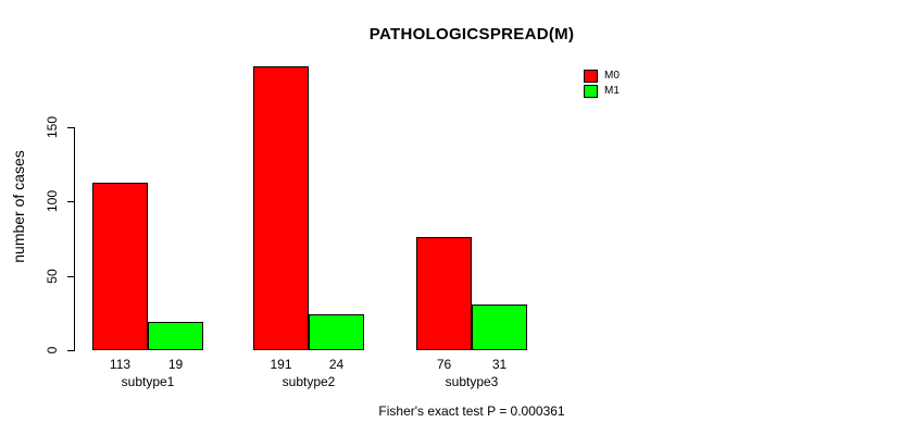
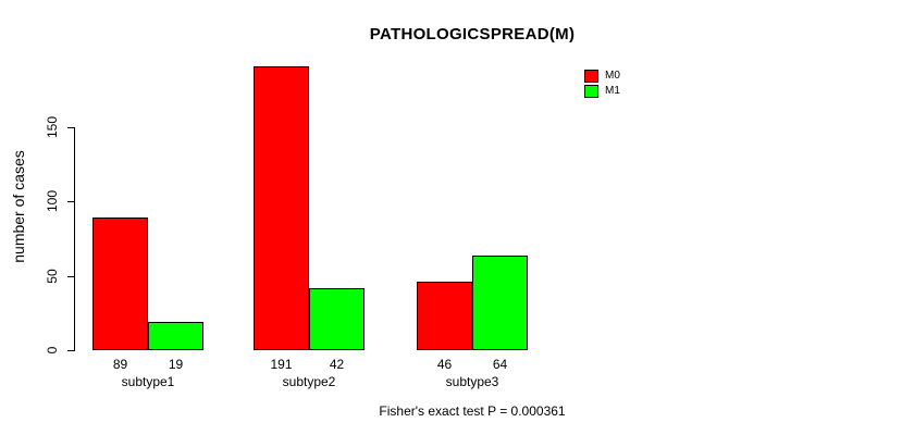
M0/subtype1: 113 -> 89
M1/subtype2: 24 -> 42
M0/subtype3: 76 -> 46
M1/subtype3: 31 -> 64
